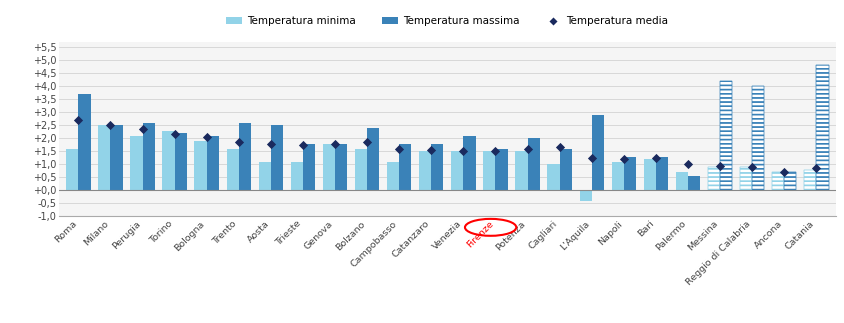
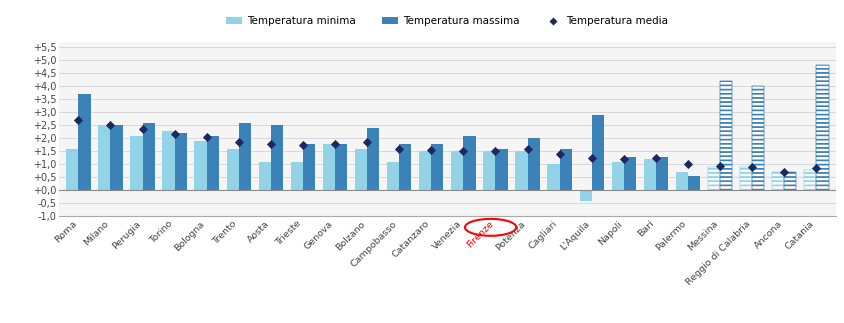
Temperatura media/Cagliari: 1,65 -> 1,40
